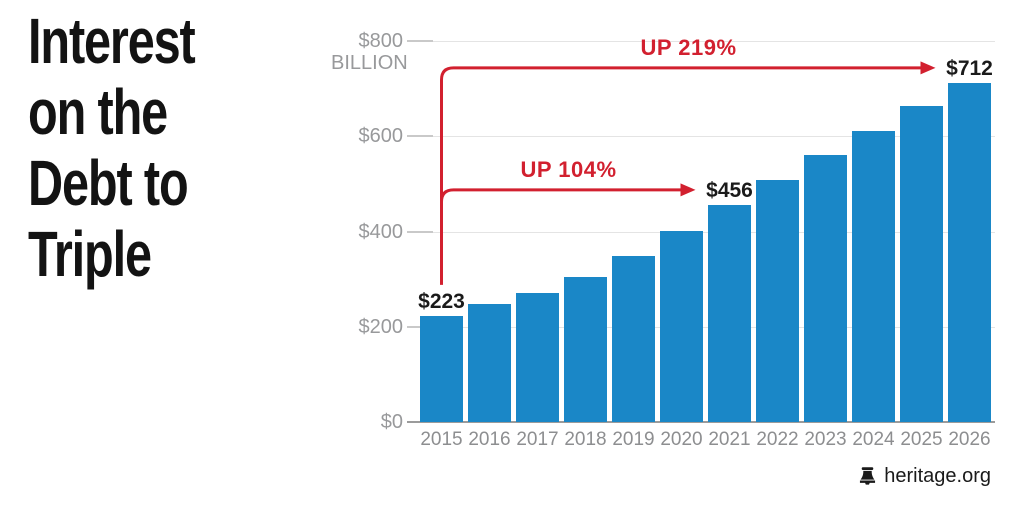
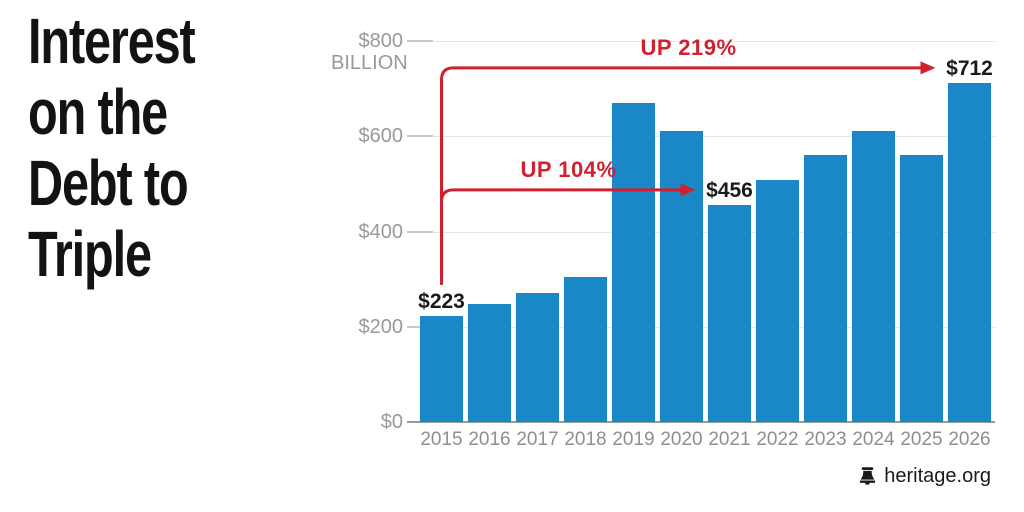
2019: $350 -> $670
2020: $400 -> $610
2025: $660 -> $560
